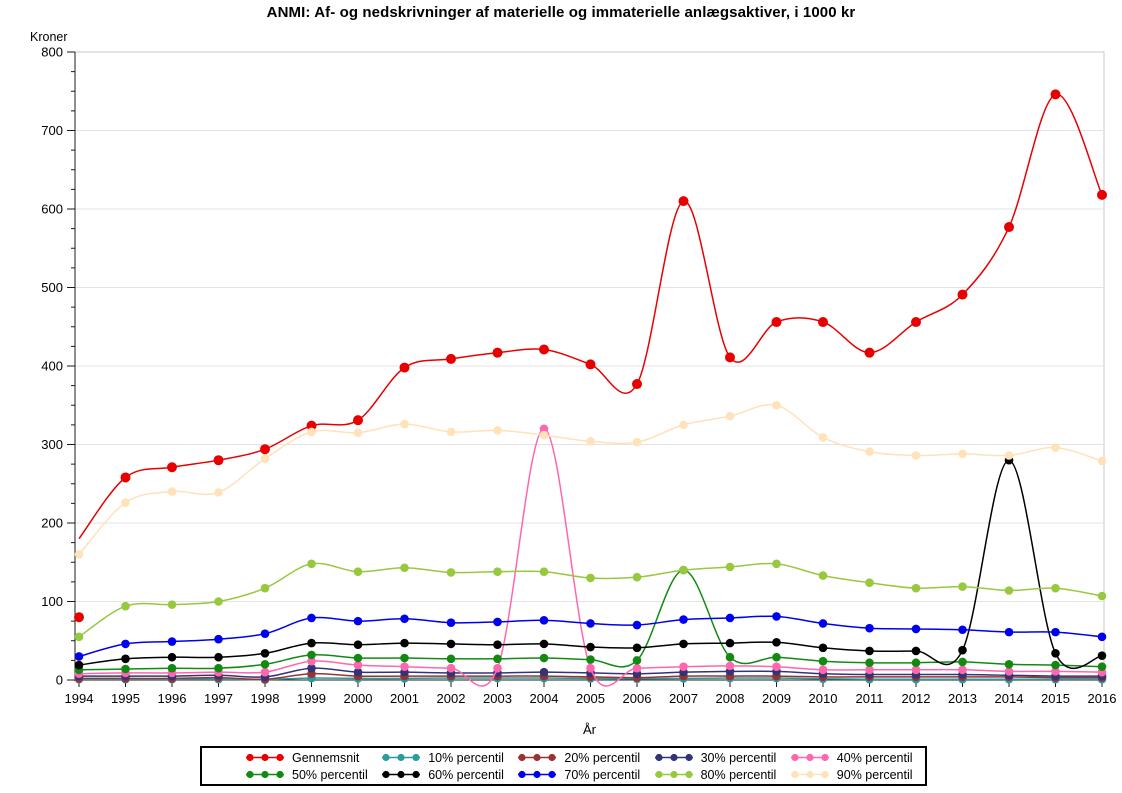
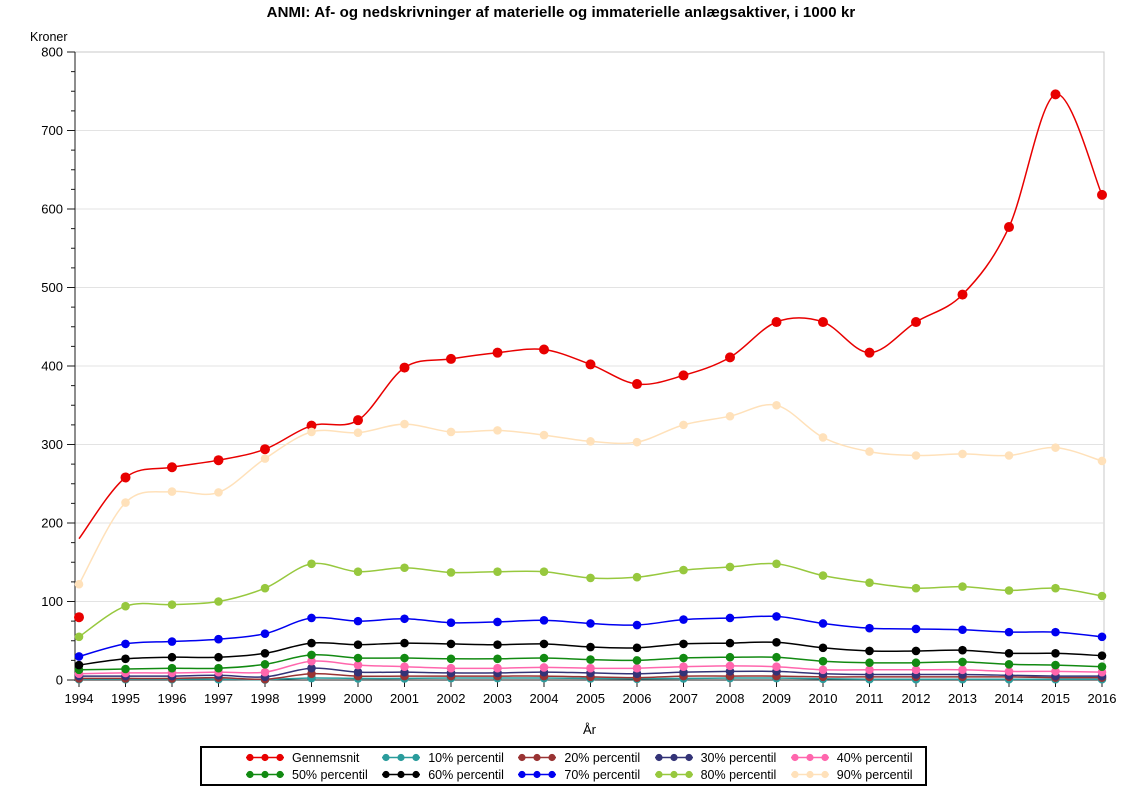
90% percentil/1994: 160 -> 120
40% percentil/2004: 320 -> 20
Gennemsnit/2007: 610 -> 390
50% percentil/2007: 140 -> 30
60% percentil/2014: 280 -> 30
